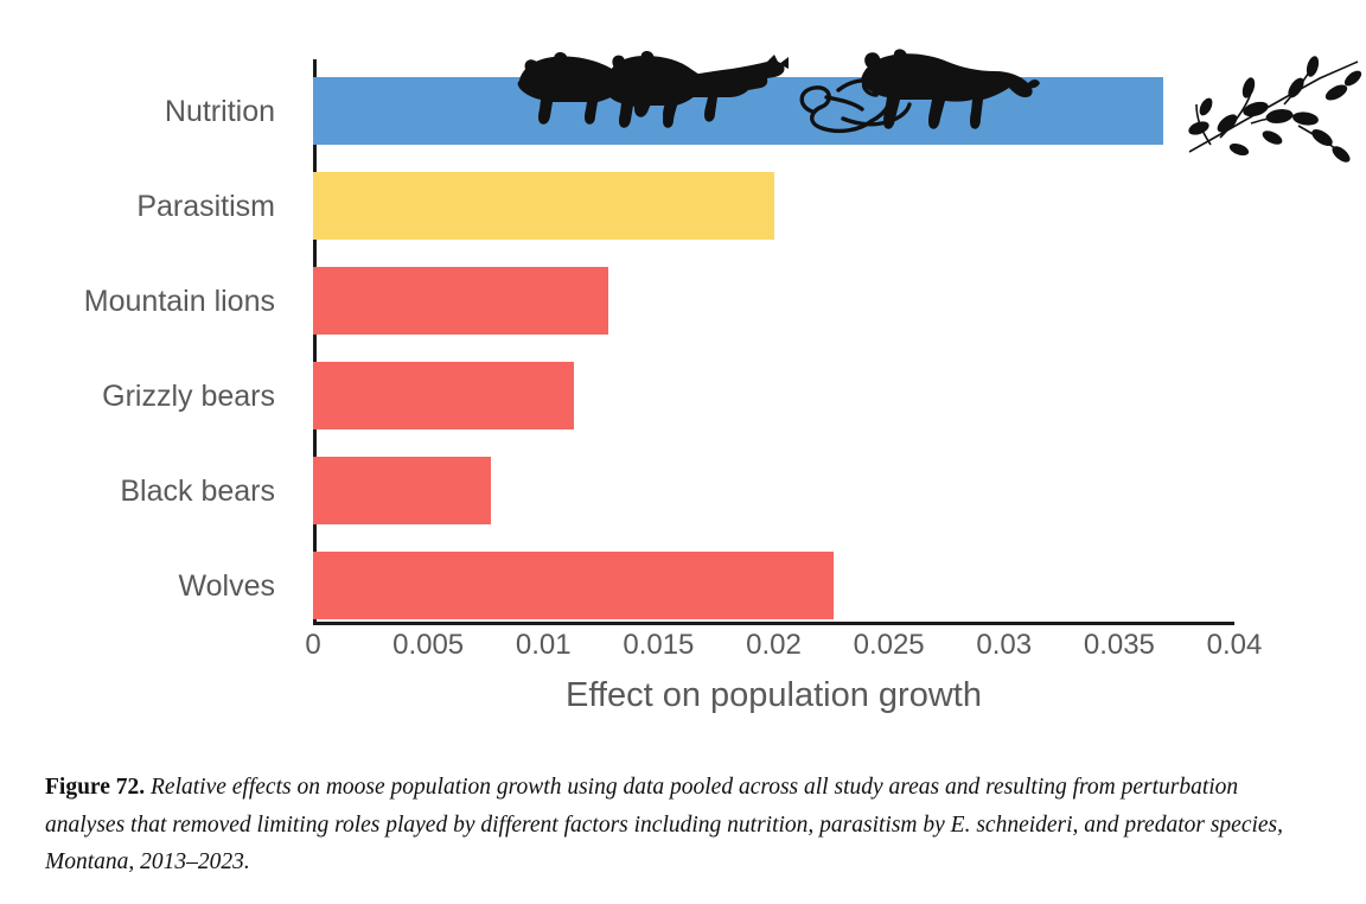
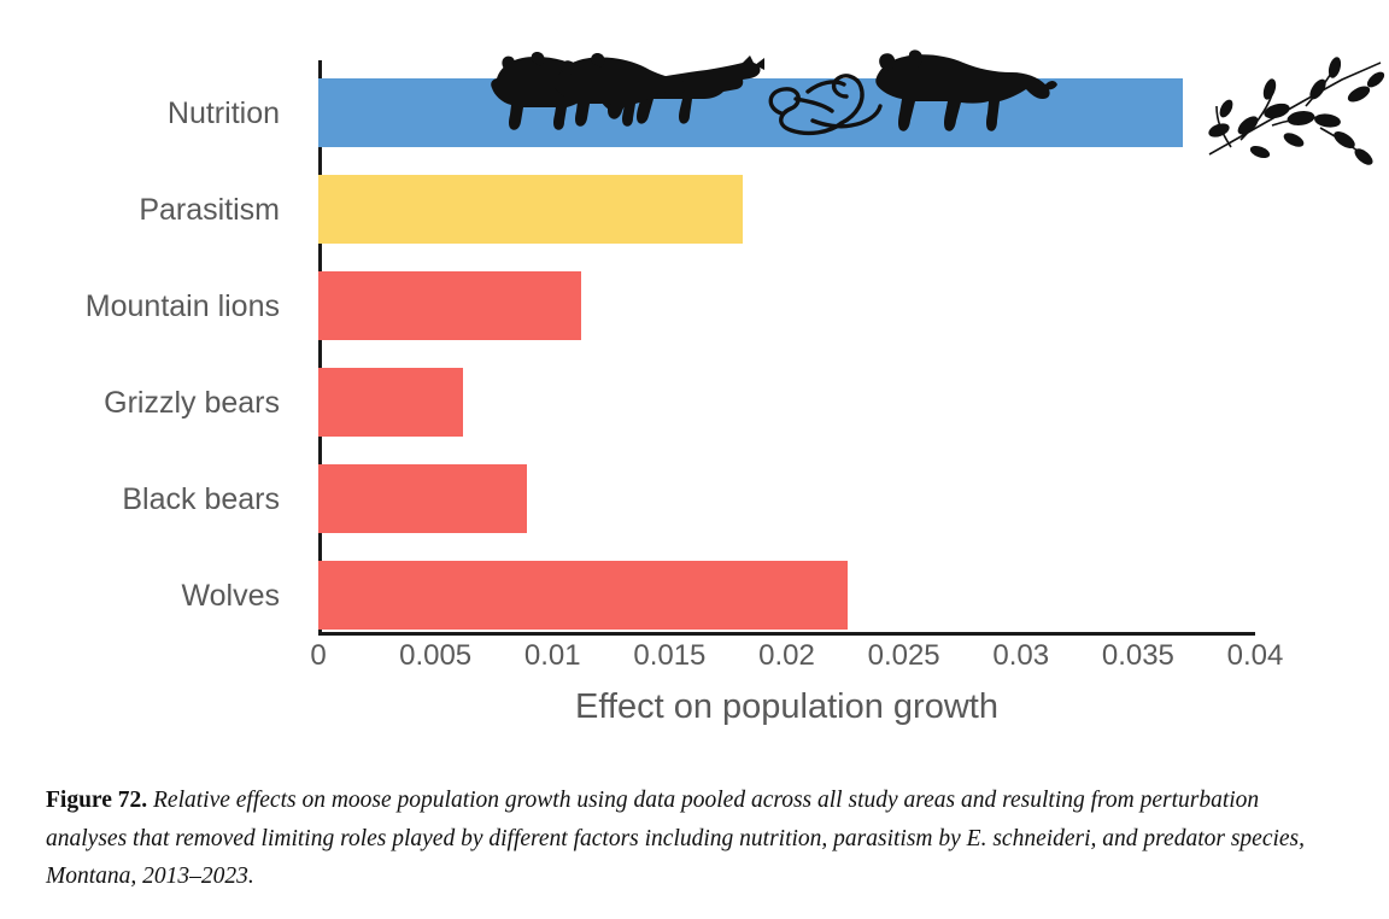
Parasitism: 0.0200 -> 0.0181
Mountain lions: 0.0128 -> 0.0112
Grizzly bears: 0.0113 -> 0.0062
Black bears: 0.0077 -> 0.0089
